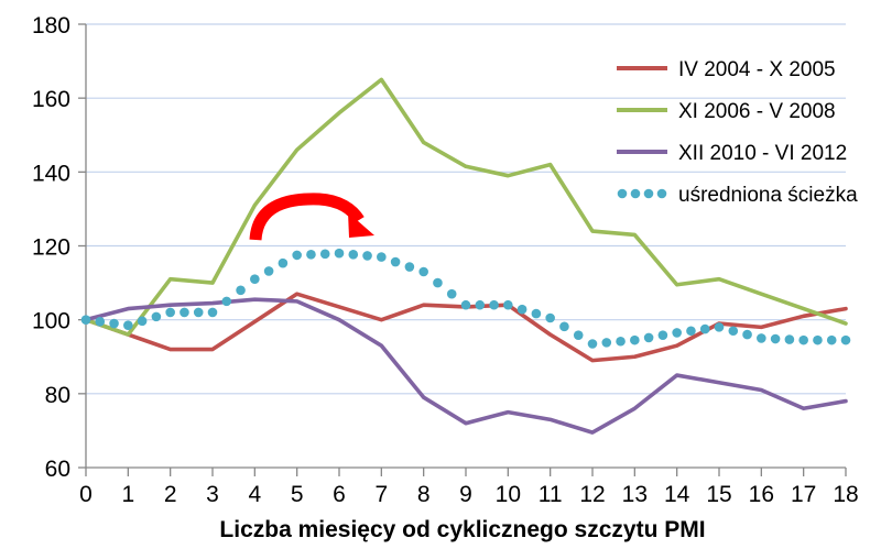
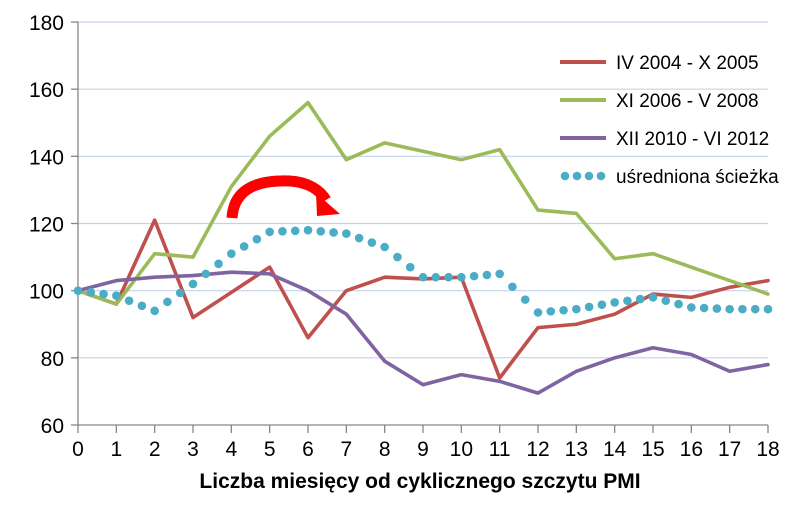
IV 2004 - X 2005/2: 92 -> 121
uśredniona ścieżka/2: 102 -> 94
IV 2004 - X 2005/6: 104 -> 86
XI 2006 - V 2008/7: 165 -> 139
XI 2006 - V 2008/8: 148 -> 144
IV 2004 - X 2005/11: 96 -> 74
uśredniona ścieżka/11: 100 -> 105
XII 2010 - VI 2012/14: 85 -> 80
